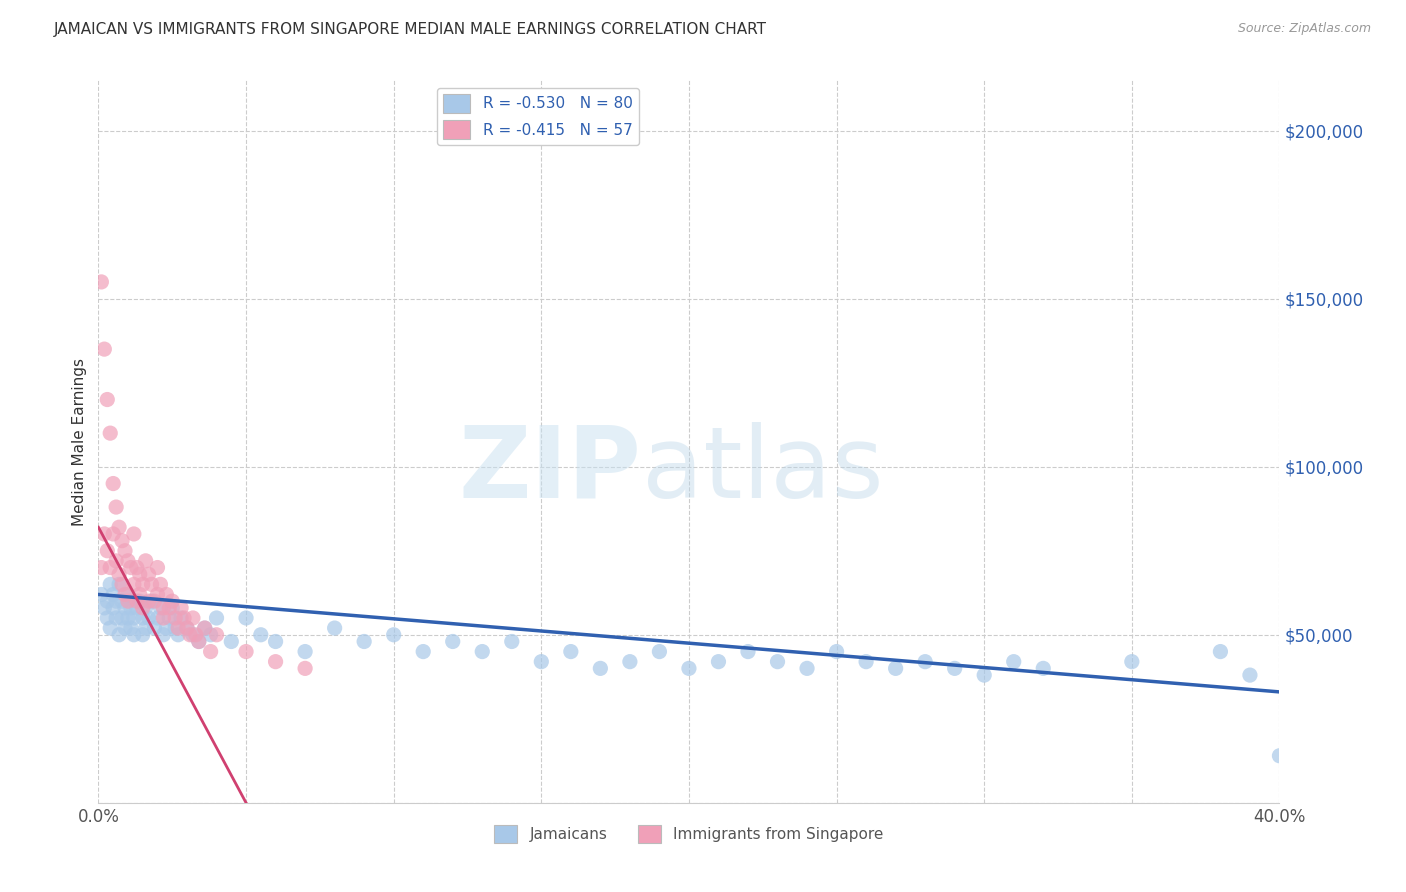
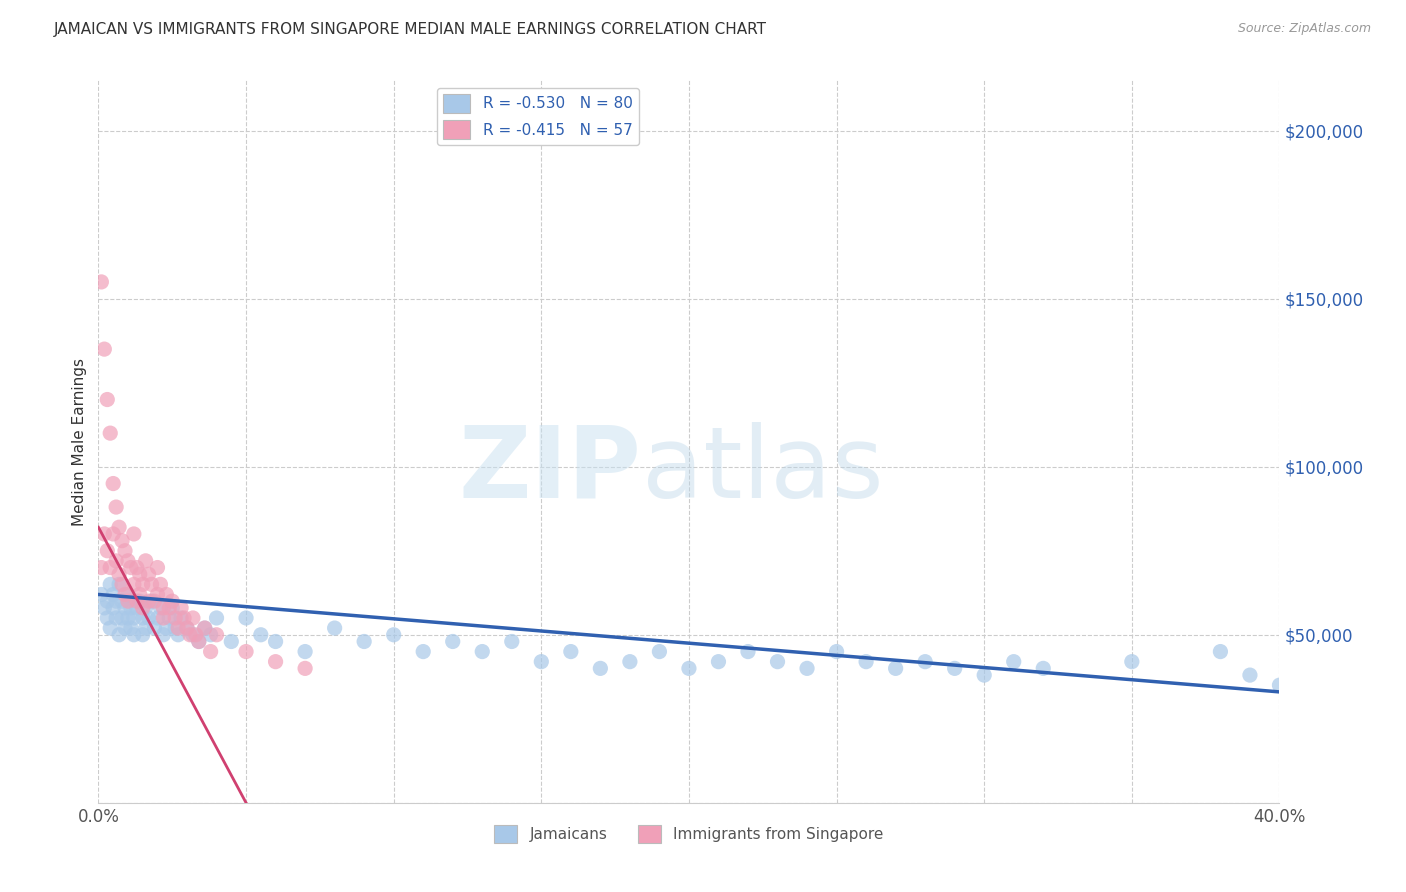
Jamaicans/40.0%: $14,000 -> $35,000
